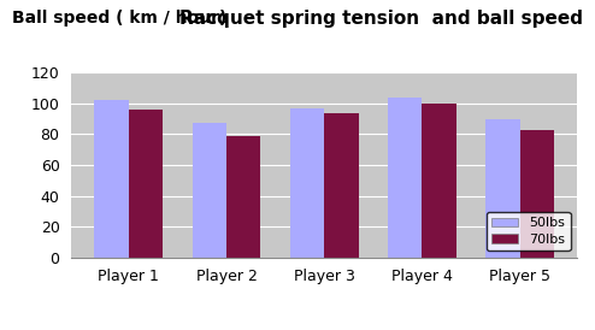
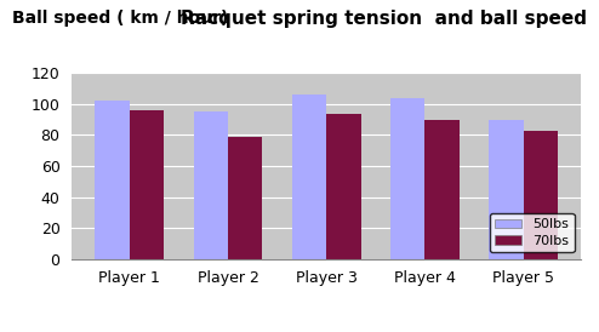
50lbs/Player 2: 87 -> 95
50lbs/Player 3: 97 -> 106
70lbs/Player 4: 100 -> 90
